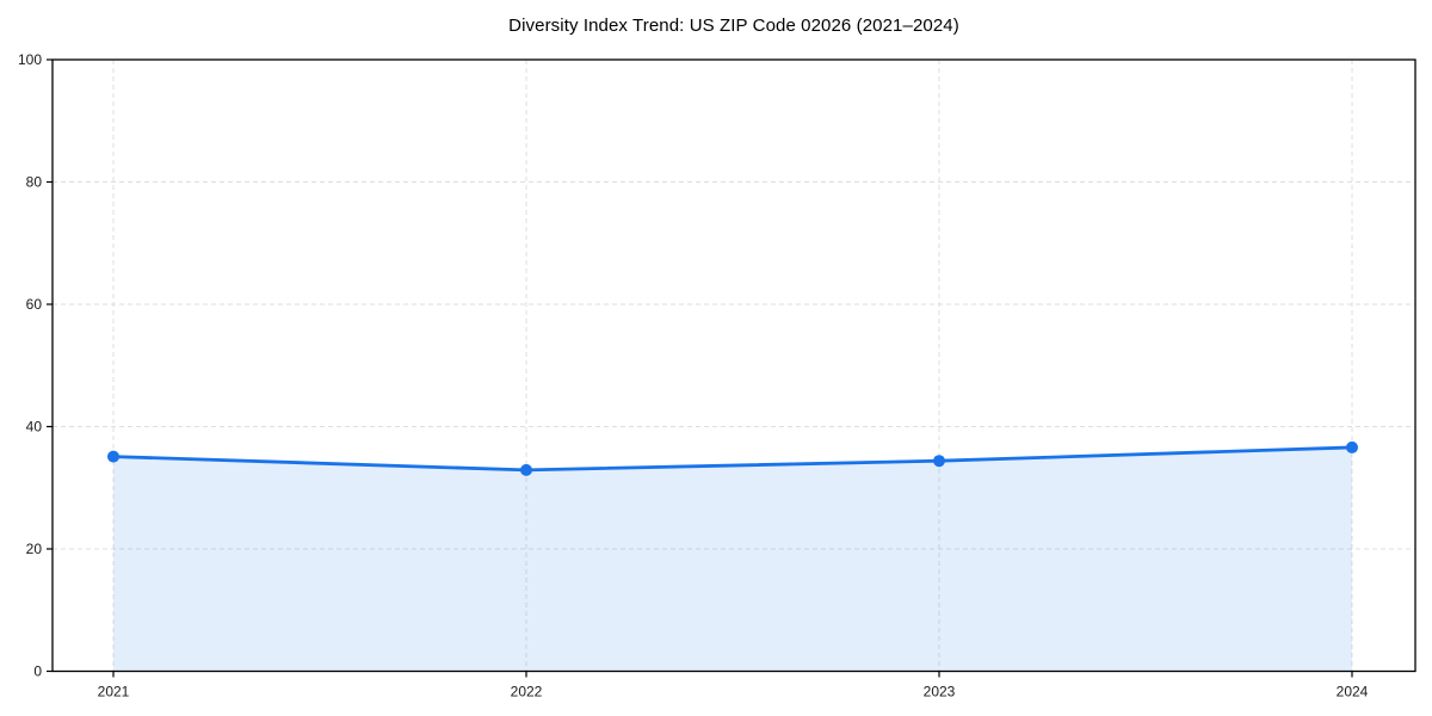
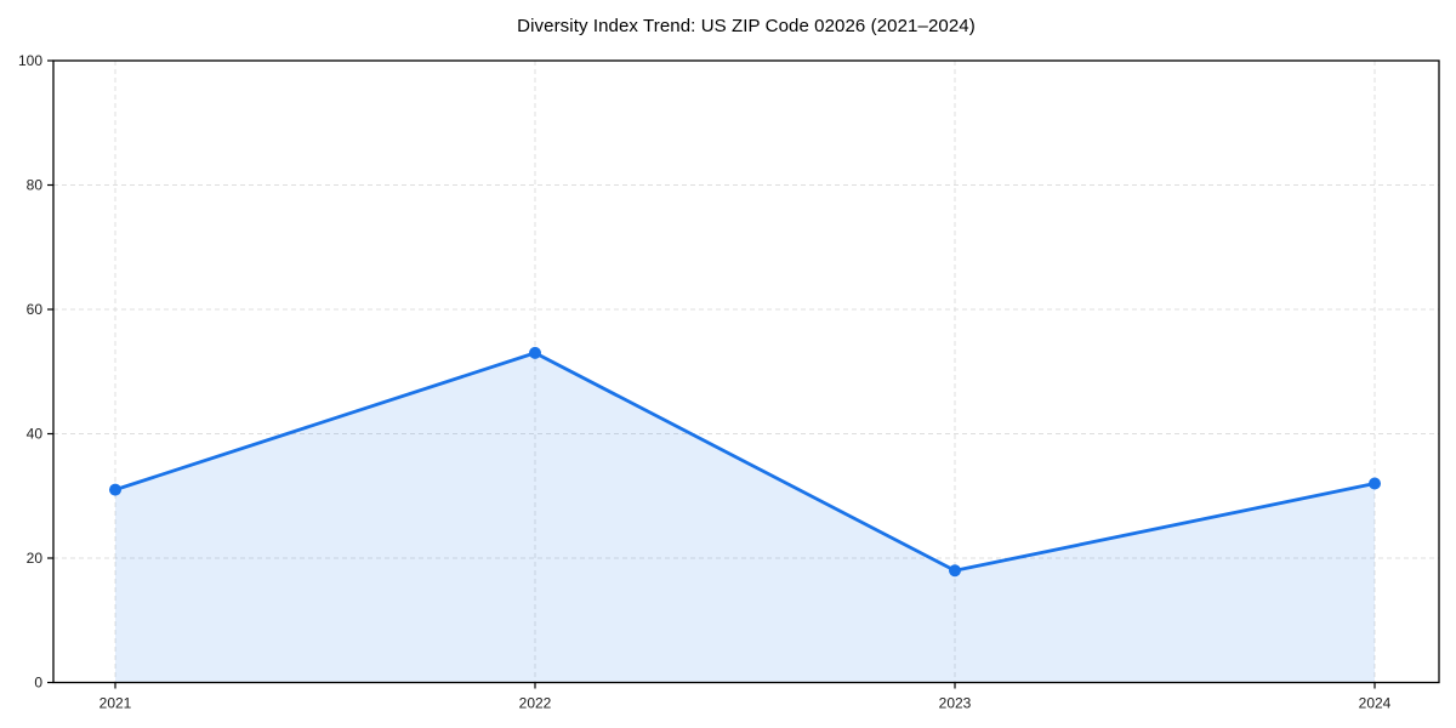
2021: 35 -> 31
2022: 33 -> 53
2023: 34 -> 18
2024: 37 -> 32
